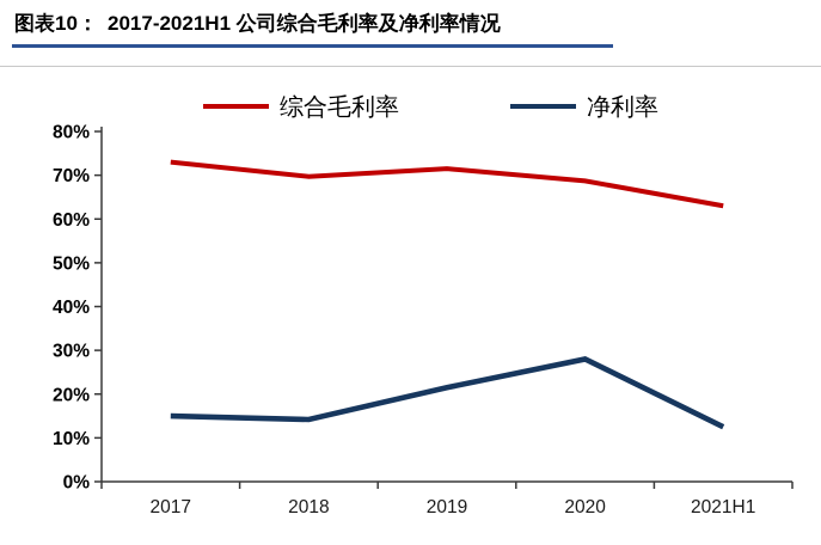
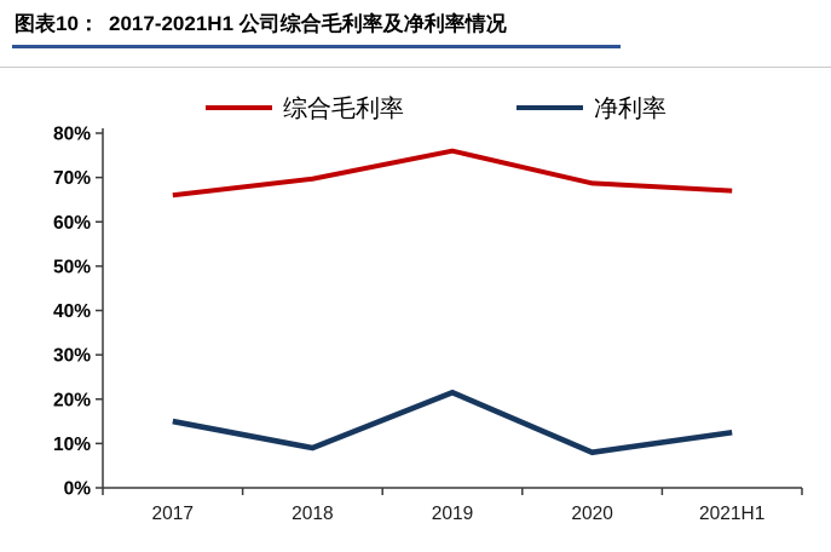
综合毛利率/2017: 73% -> 66%
净利率/2018: 14% -> 9%
综合毛利率/2019: 72% -> 76%
净利率/2020: 28% -> 8%
综合毛利率/2021H1: 63% -> 67%
